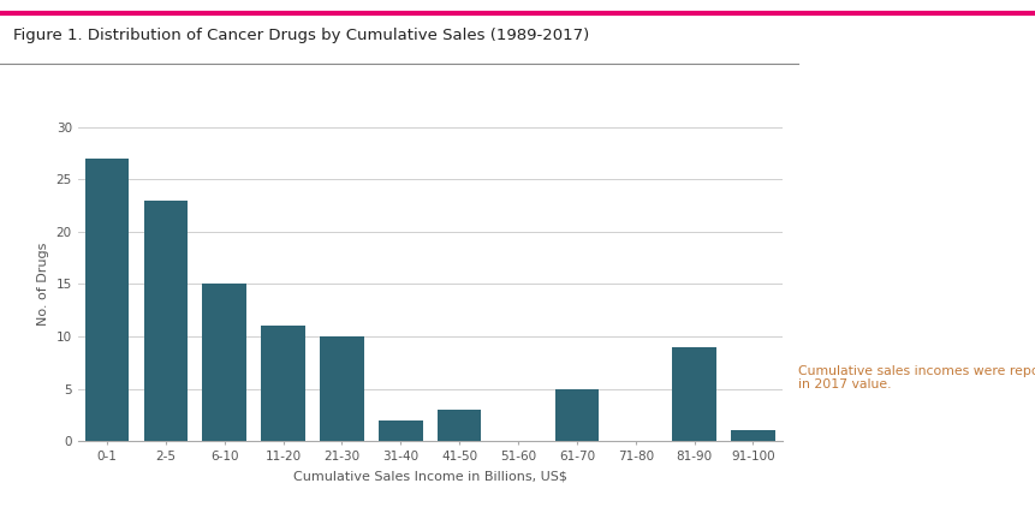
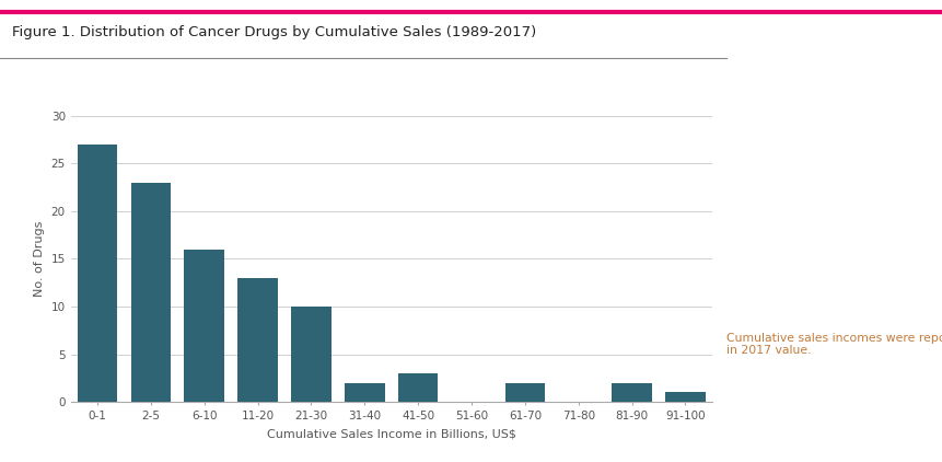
6-10: 15 -> 16
11-20: 11 -> 13
61-70: 5 -> 2
81-90: 9 -> 2
